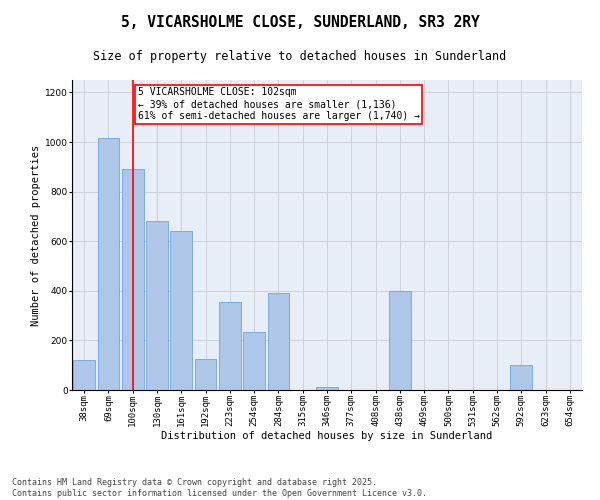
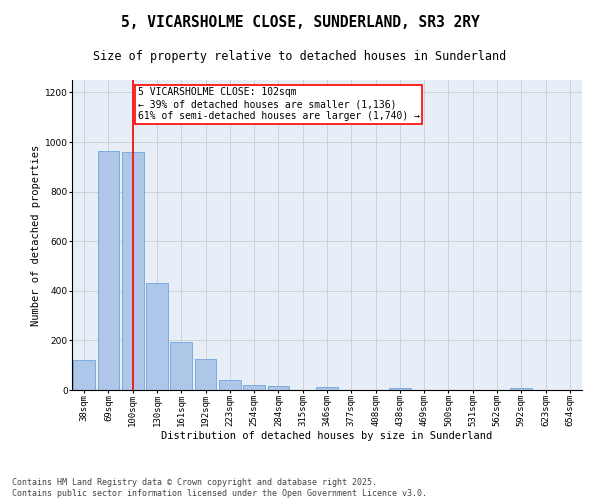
69sqm: 1015 -> 965
100sqm: 890 -> 960
130sqm: 680 -> 430
161sqm: 640 -> 195
223sqm: 355 -> 40
254sqm: 235 -> 20
284sqm: 390 -> 18
438sqm: 400 -> 8
592sqm: 100 -> 8
